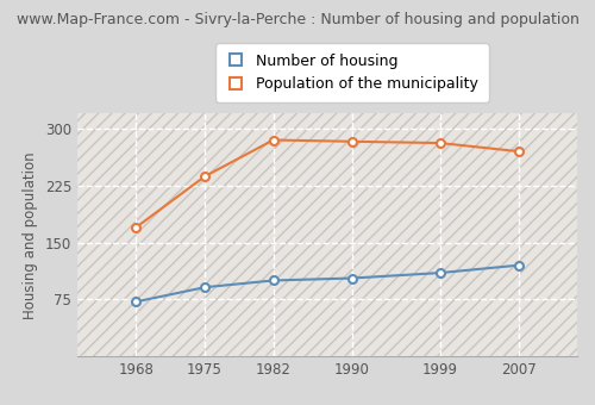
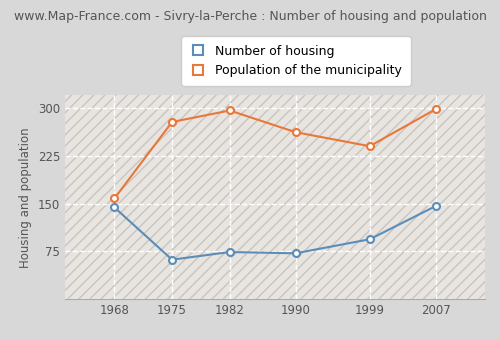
Number of housing/1968: 72 -> 144
Population of the municipality/1968: 170 -> 158
Number of housing/1975: 91 -> 62
Population of the municipality/1975: 237 -> 278
Number of housing/1982: 100 -> 74
Population of the municipality/1982: 285 -> 296
Number of housing/1990: 103 -> 72
Population of the municipality/1990: 283 -> 262
Number of housing/1999: 110 -> 94
Population of the municipality/1999: 281 -> 240
Number of housing/2007: 120 -> 146
Population of the municipality/2007: 270 -> 298
